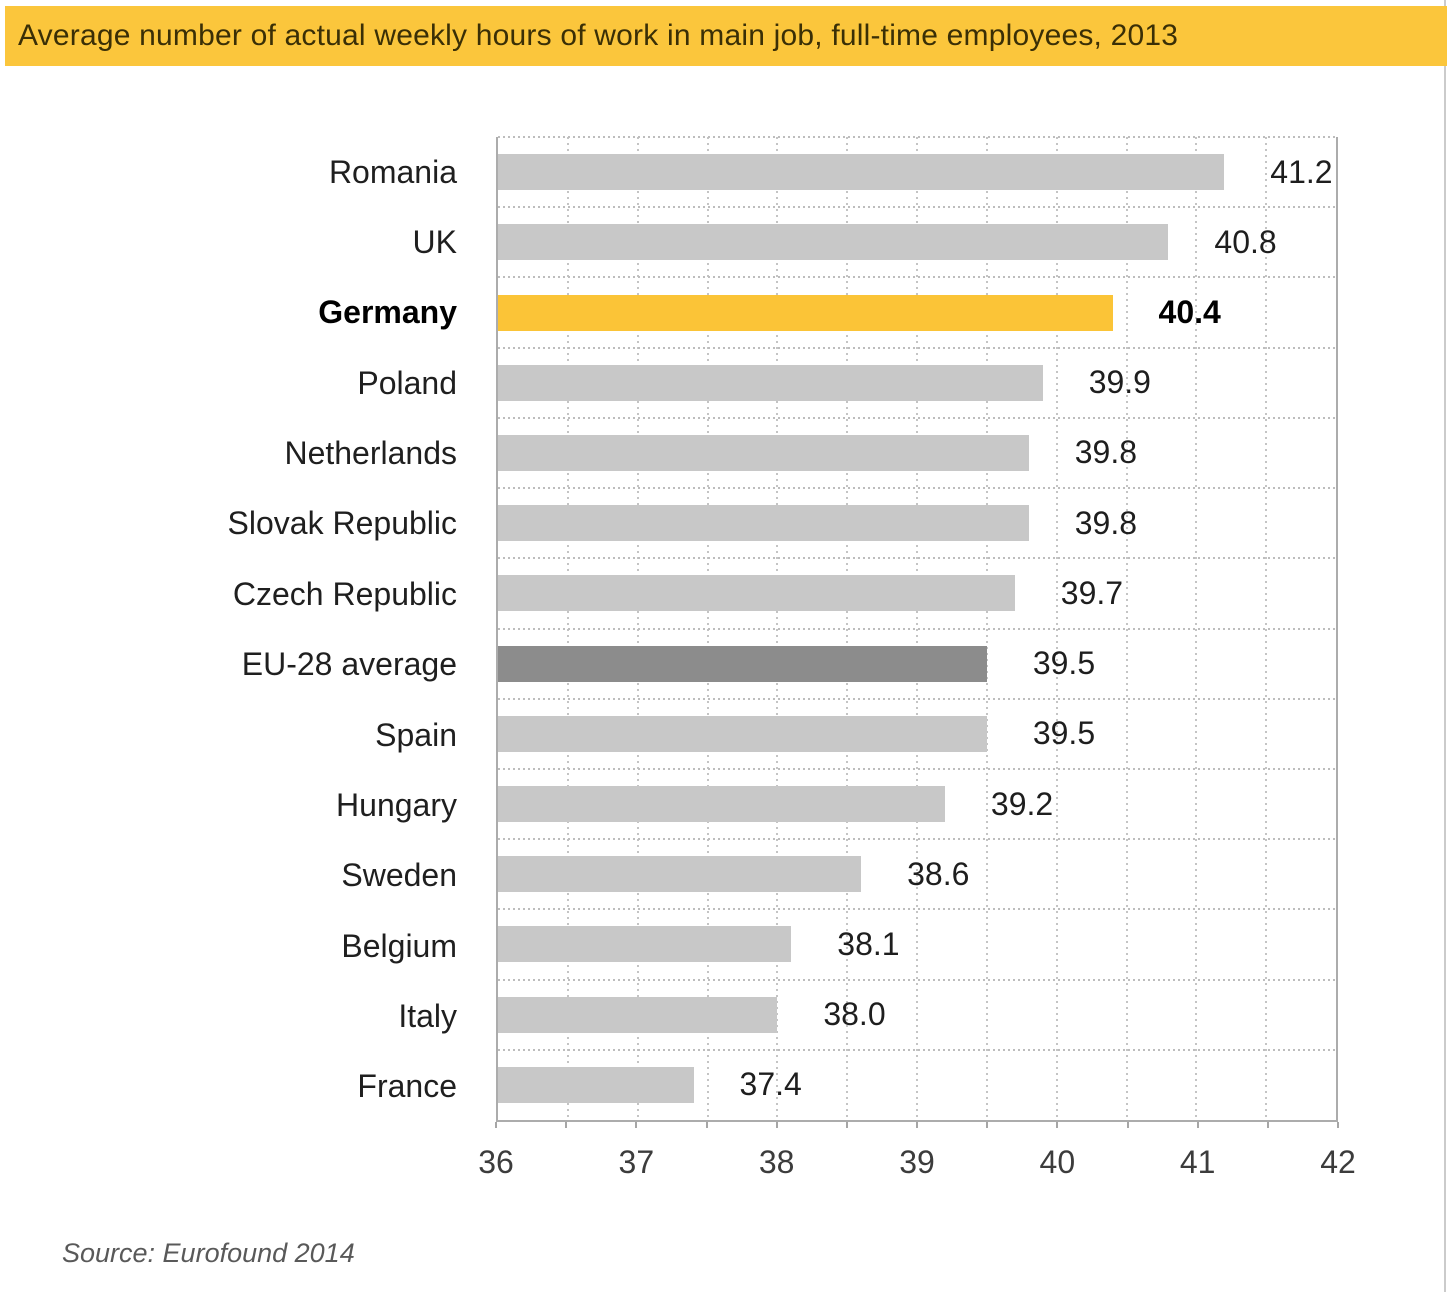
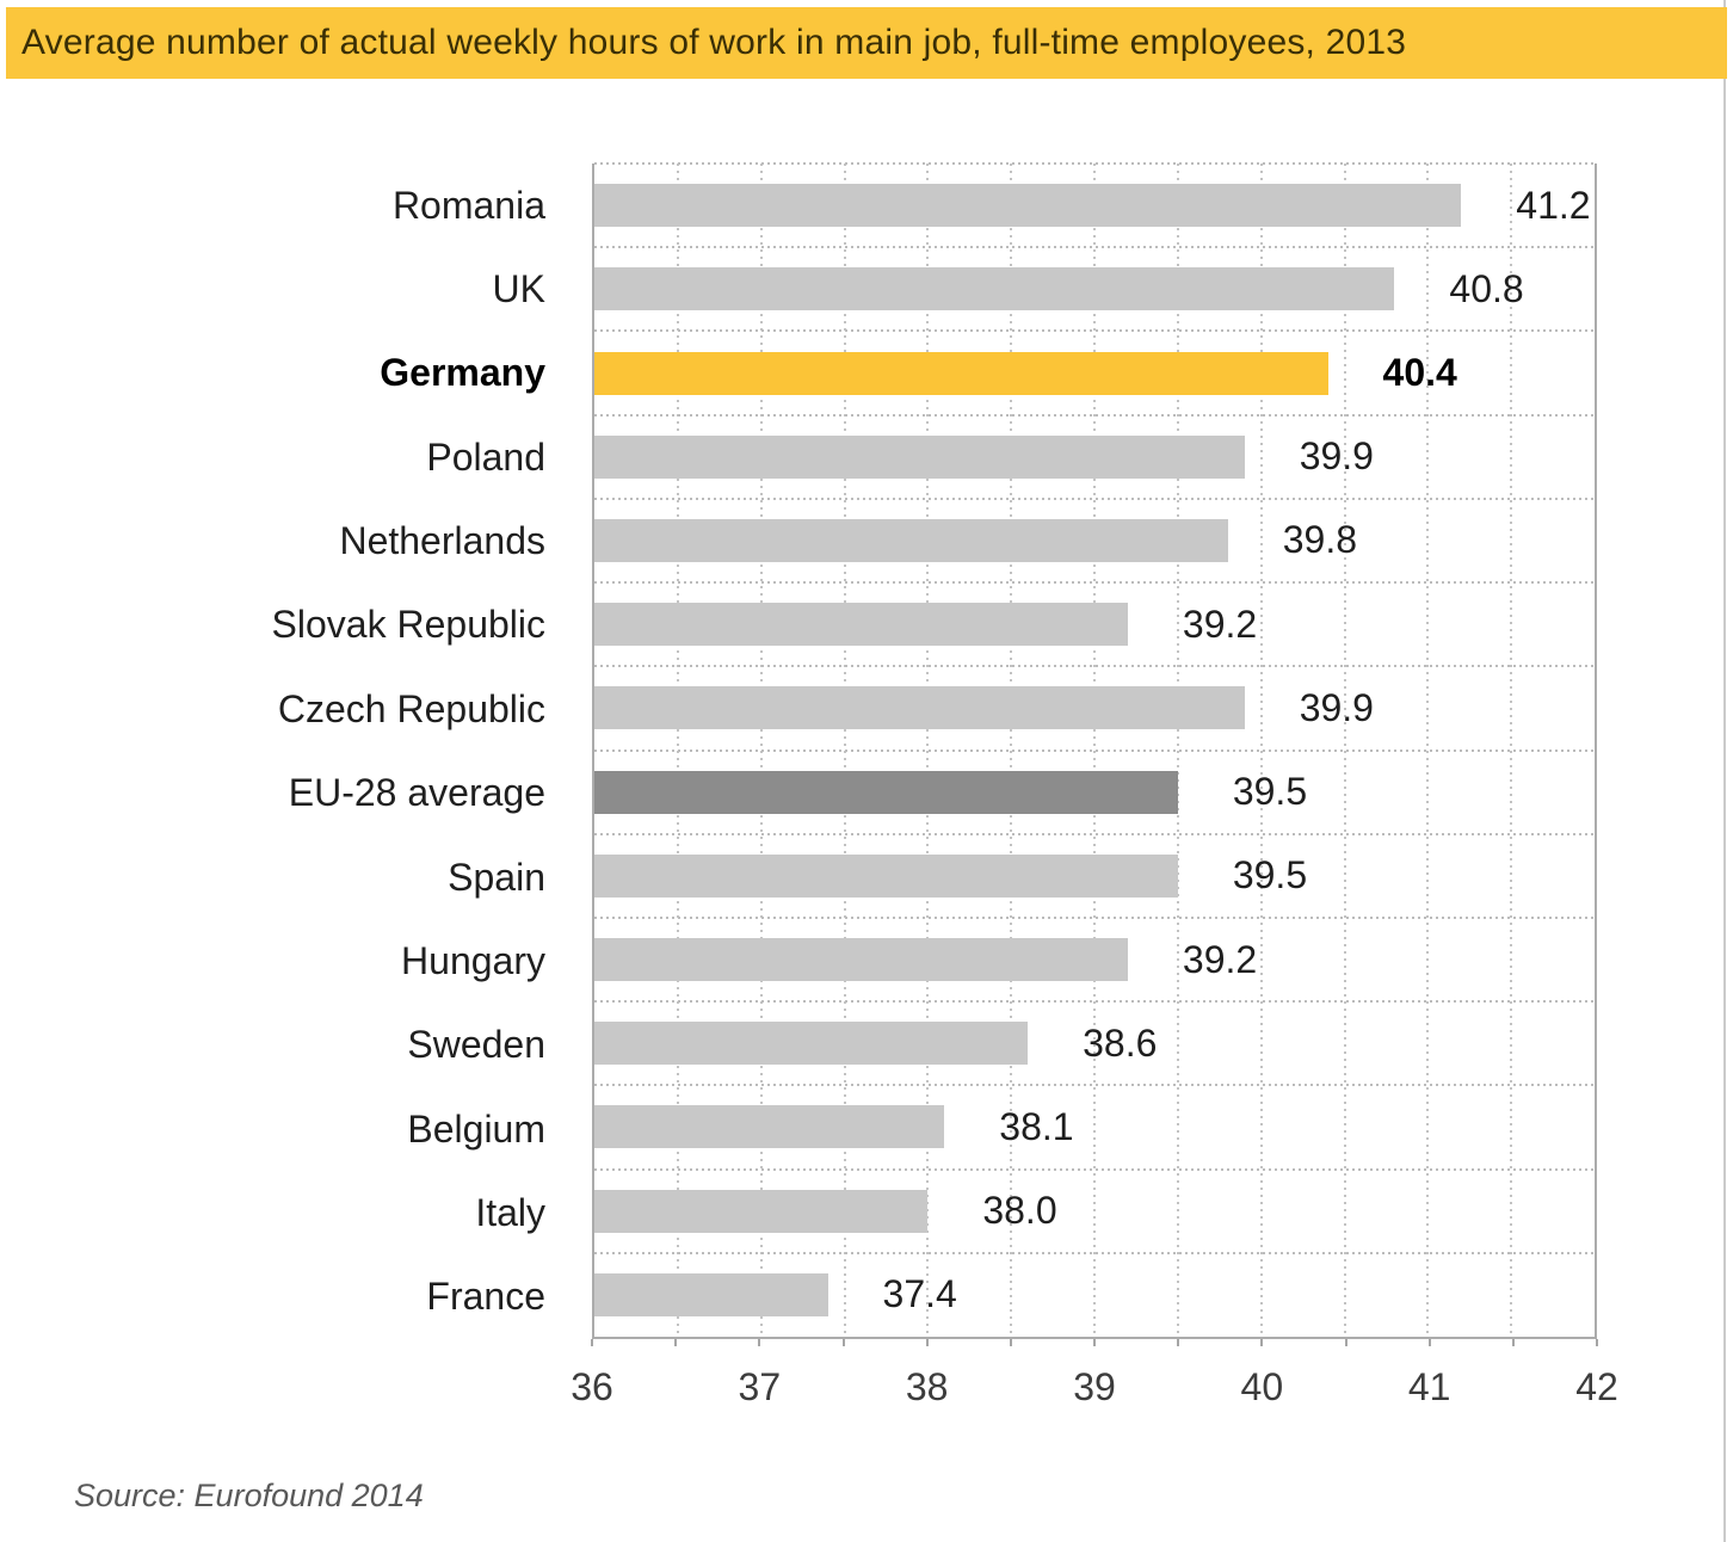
Slovak Republic: 39.8 -> 39.2
Czech Republic: 39.7 -> 39.9
